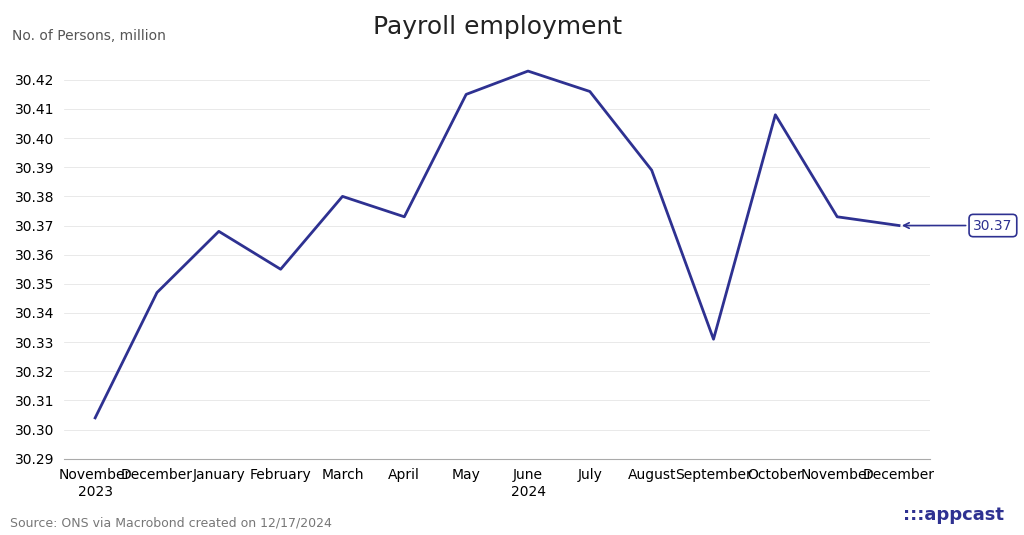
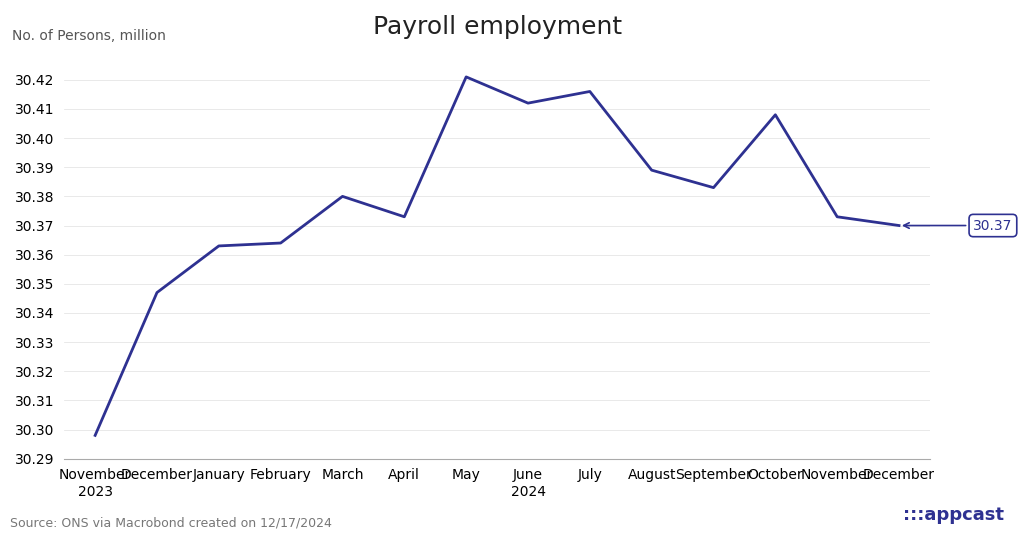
November 2023: 30.304 -> 30.298
January: 30.368 -> 30.363
February: 30.355 -> 30.364
May: 30.415 -> 30.421
June 2024: 30.423 -> 30.412
September: 30.331 -> 30.383
